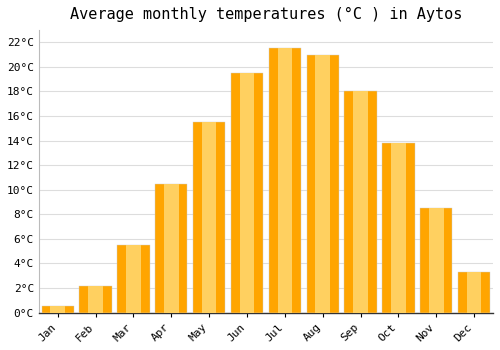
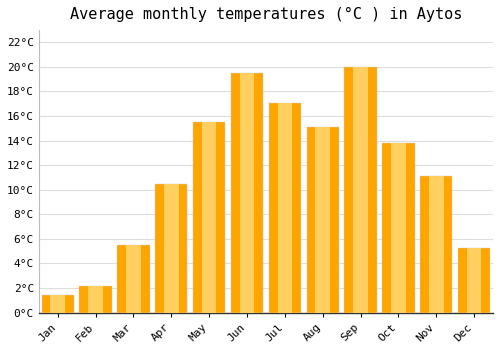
Jan: 0.5°C -> 1.4°C
Jul: 21.5°C -> 17.1°C
Aug: 21.0°C -> 15.1°C
Sep: 18.0°C -> 20.0°C
Nov: 8.5°C -> 11.1°C
Dec: 3.3°C -> 5.3°C
